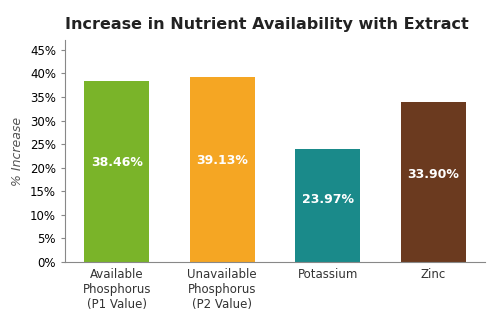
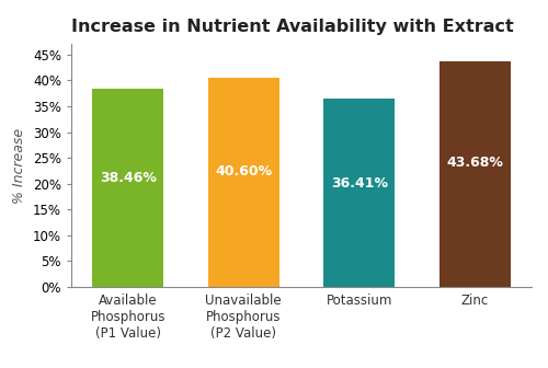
Unavailable Phosphorus (P2 Value): 39.13% -> 40.60%
Potassium: 23.97% -> 36.41%
Zinc: 33.90% -> 43.68%
